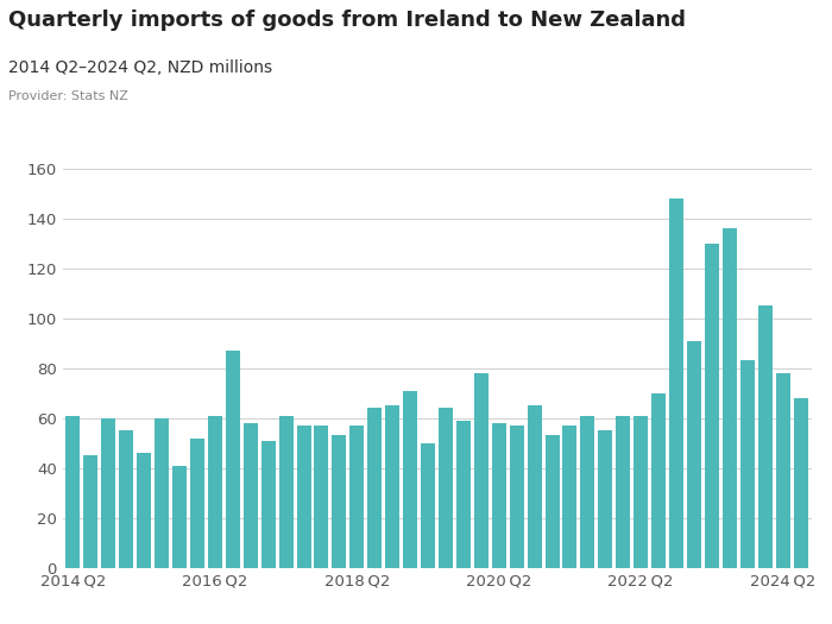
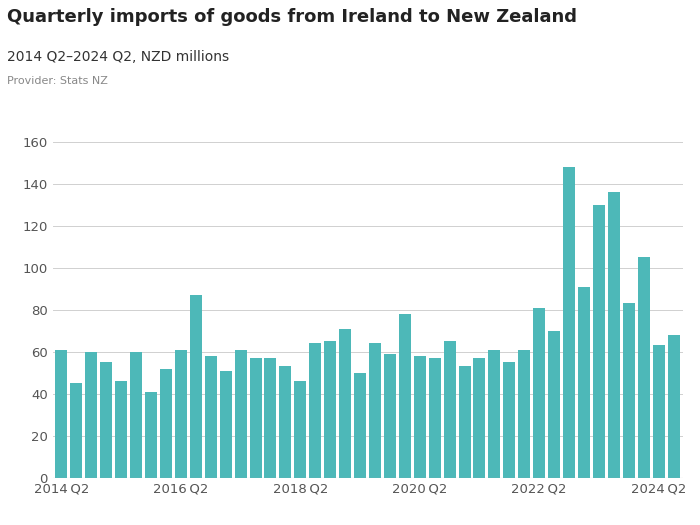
2018 Q2: 57 -> 46
2022 Q2: 61 -> 81
2024 Q2: 78 -> 63
